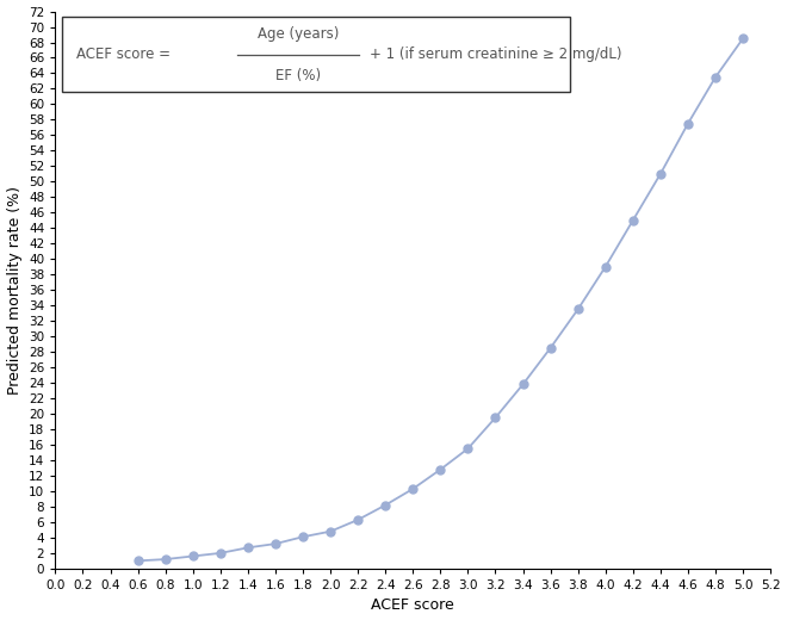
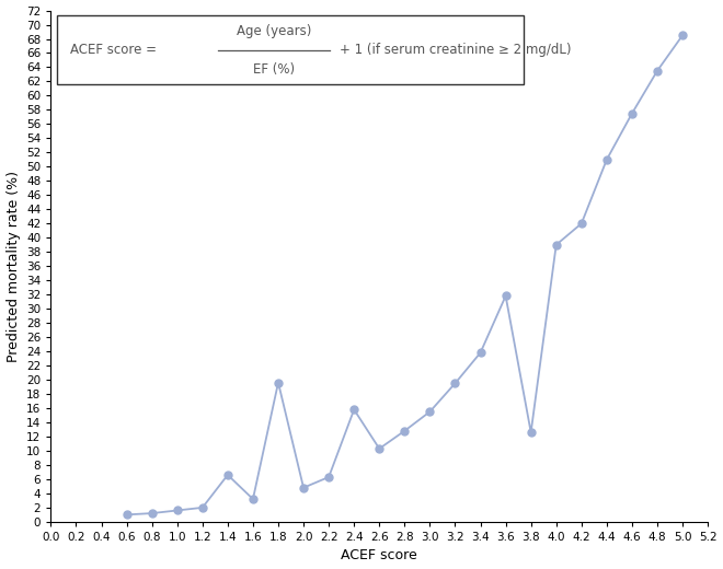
1.4: 2.7 -> 6.6
1.8: 4.1 -> 19.6
2.4: 8.2 -> 15.8
3.6: 28.5 -> 31.8
3.8: 33.5 -> 12.6
4.2: 45.0 -> 42.0
